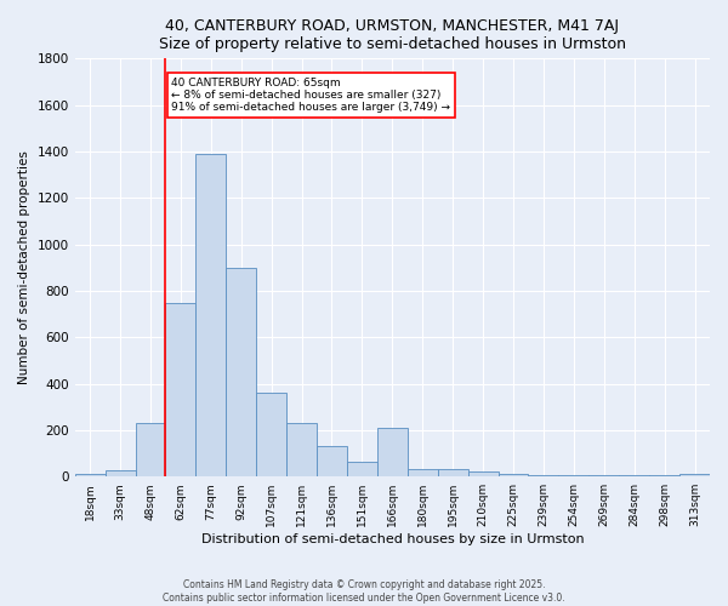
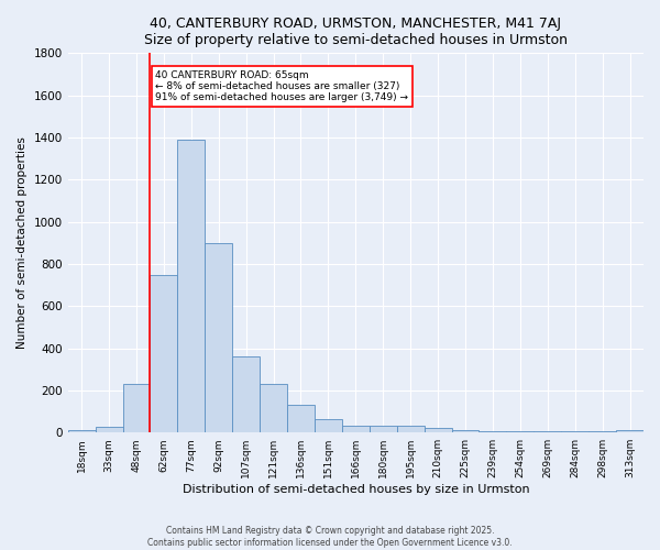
166sqm: 210 -> 40
